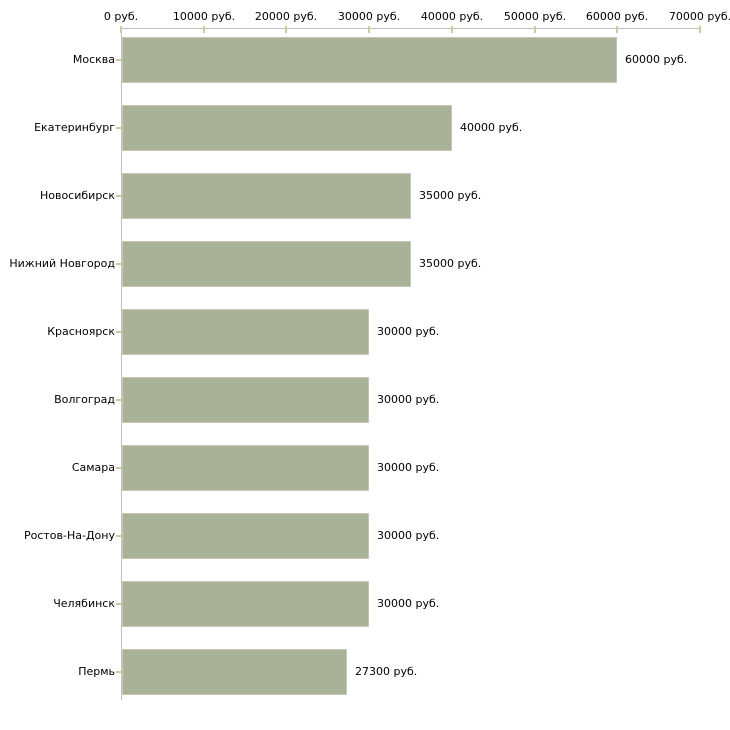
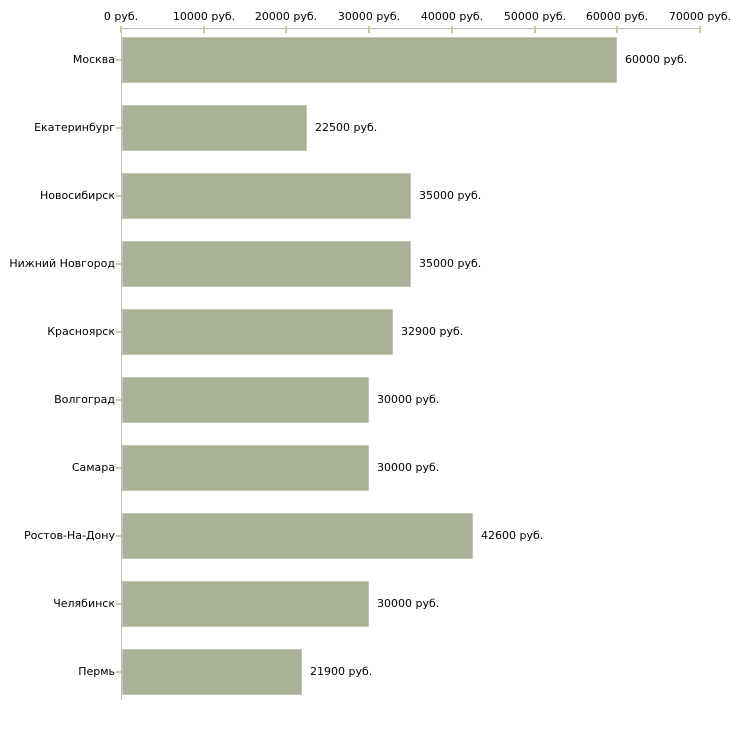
Екатеринбург: 40000 -> 22500
Красноярск: 30000 -> 32900
Ростов-На-Дону: 30000 -> 42600
Пермь: 27300 -> 21900
